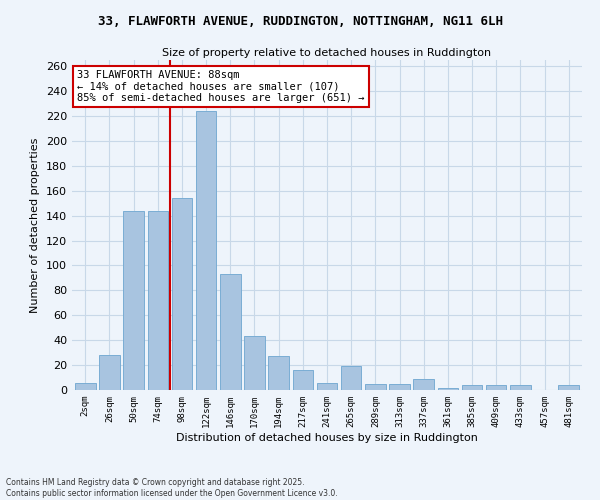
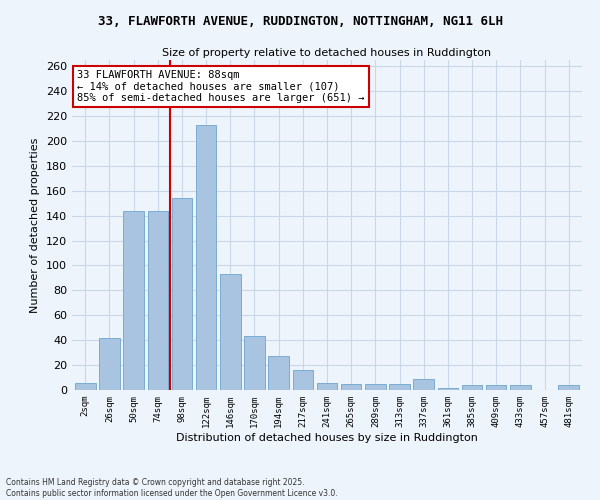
26sqm: 28 -> 42
122sqm: 224 -> 213
265sqm: 19 -> 5
